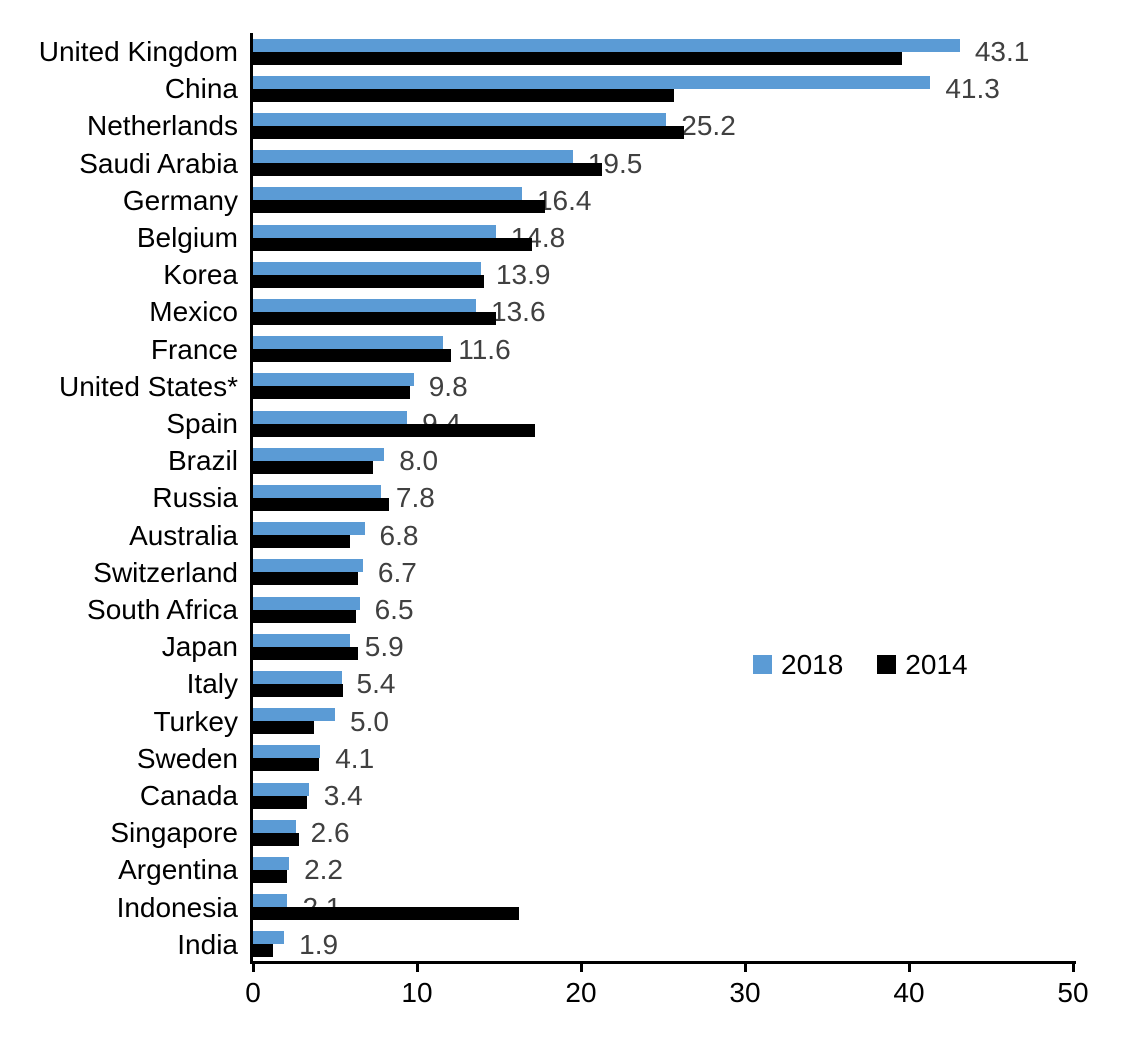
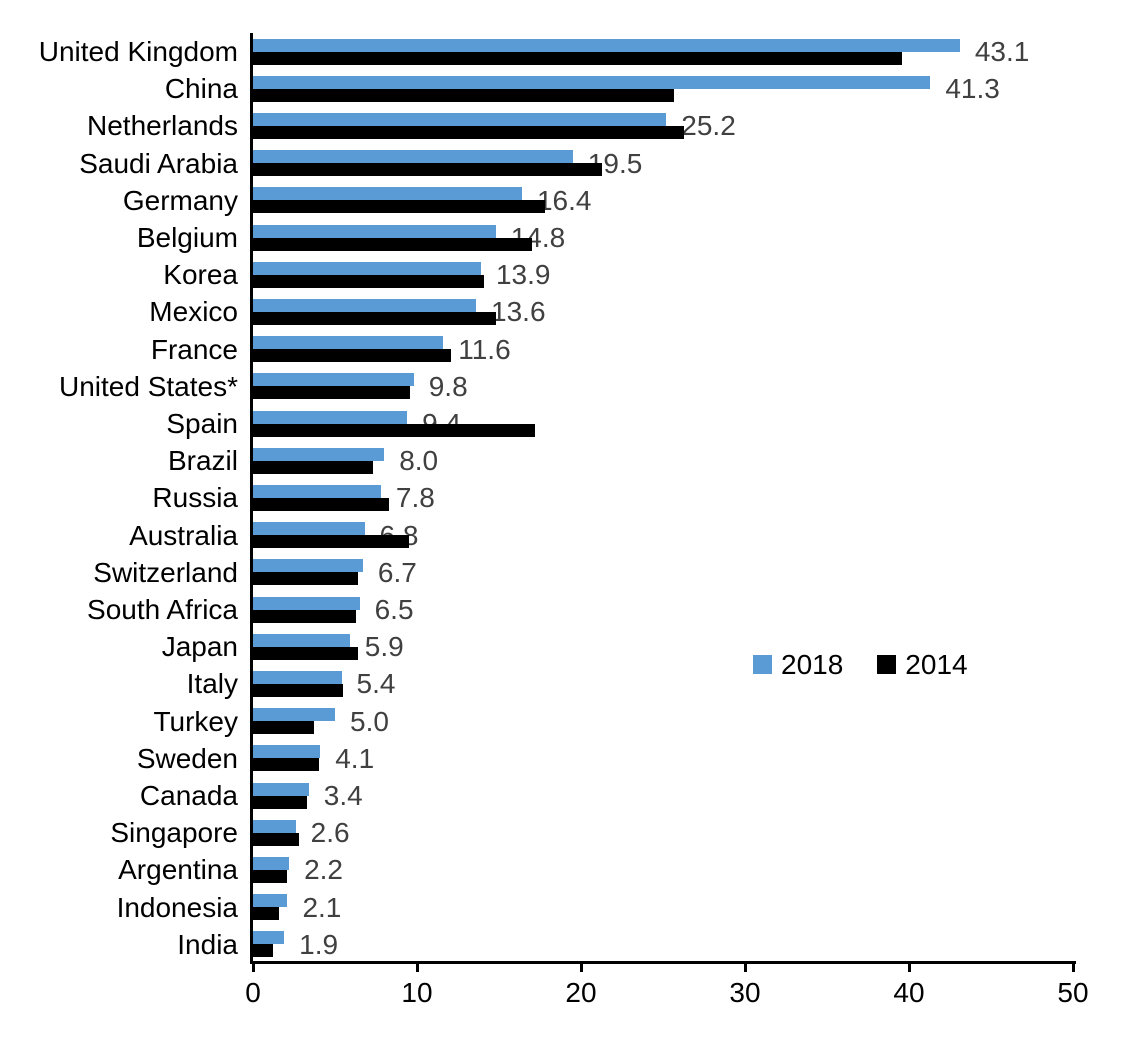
2014/Australia: 5.9 -> 9.5
2014/Indonesia: 16.2 -> 1.6
